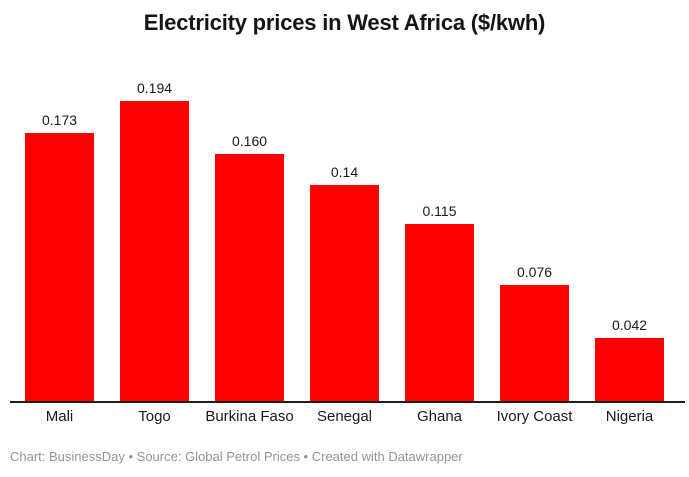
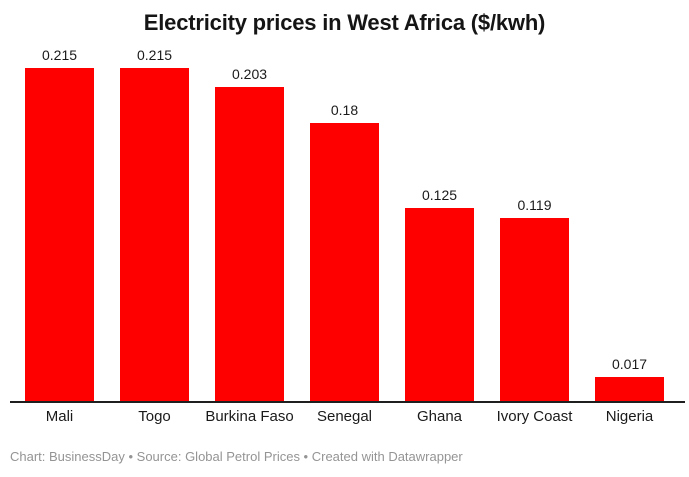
Mali: 0.173 -> 0.215
Togo: 0.194 -> 0.215
Burkina Faso: 0.160 -> 0.203
Senegal: 0.14 -> 0.18
Ghana: 0.115 -> 0.125
Ivory Coast: 0.076 -> 0.119
Nigeria: 0.042 -> 0.017
